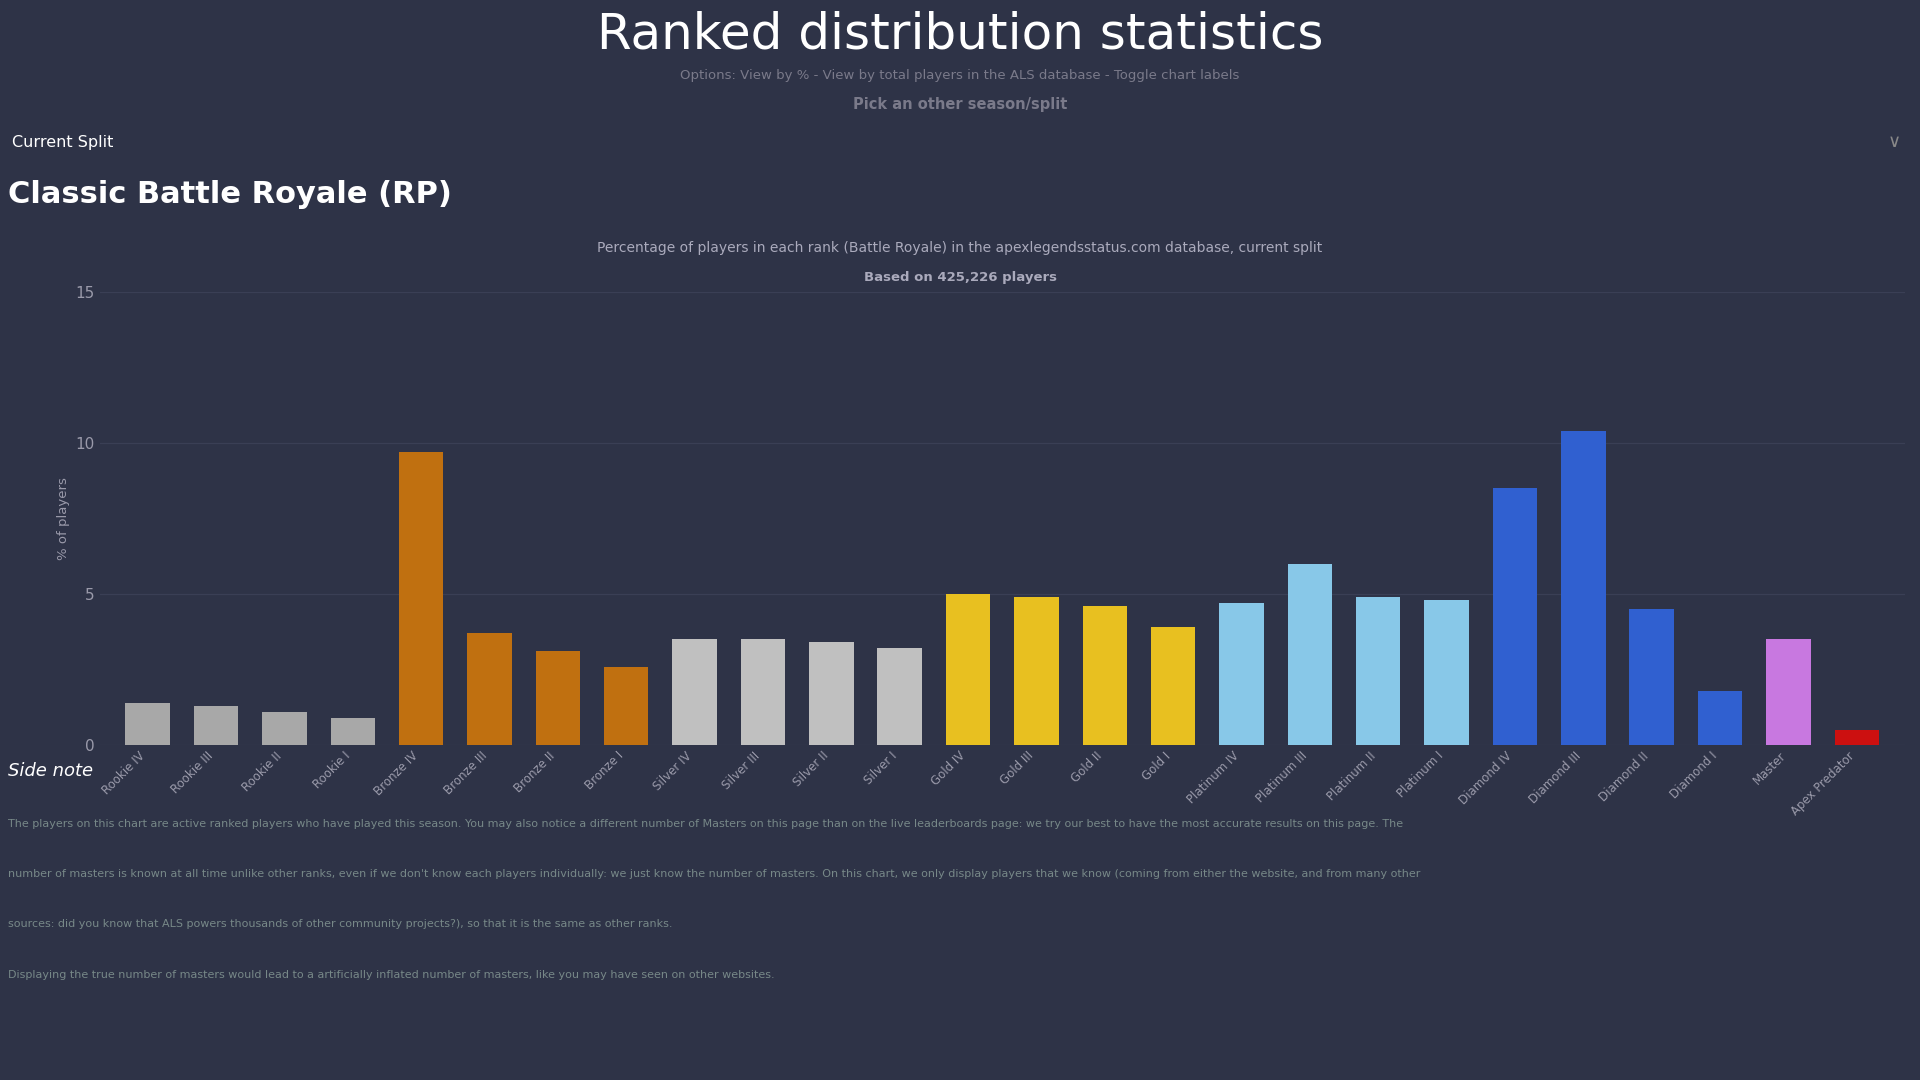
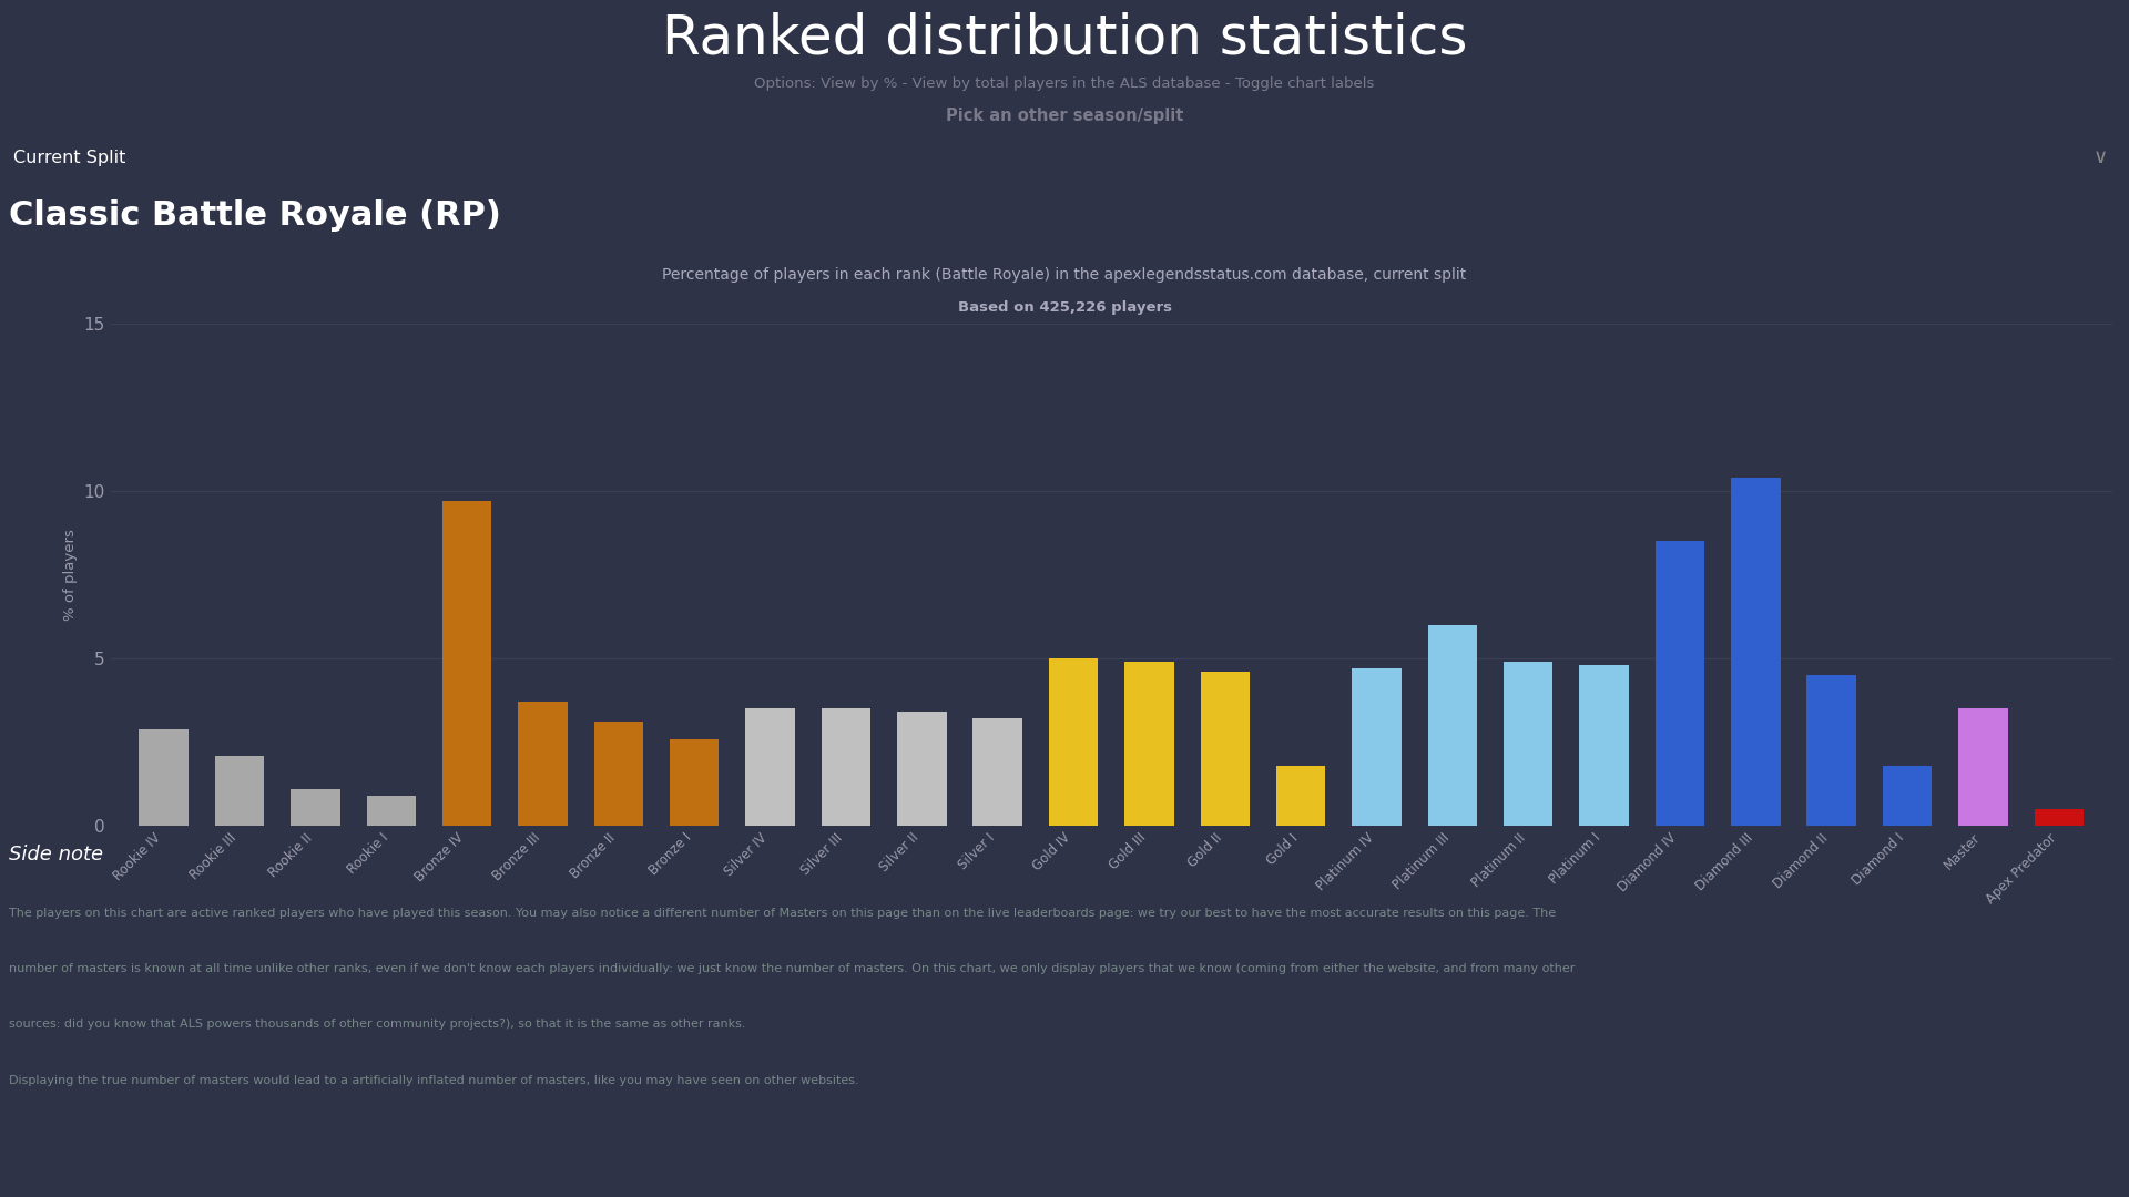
Rookie IV: 1.4 -> 2.9
Rookie III: 1.3 -> 2.1
Gold I: 3.9 -> 1.8
